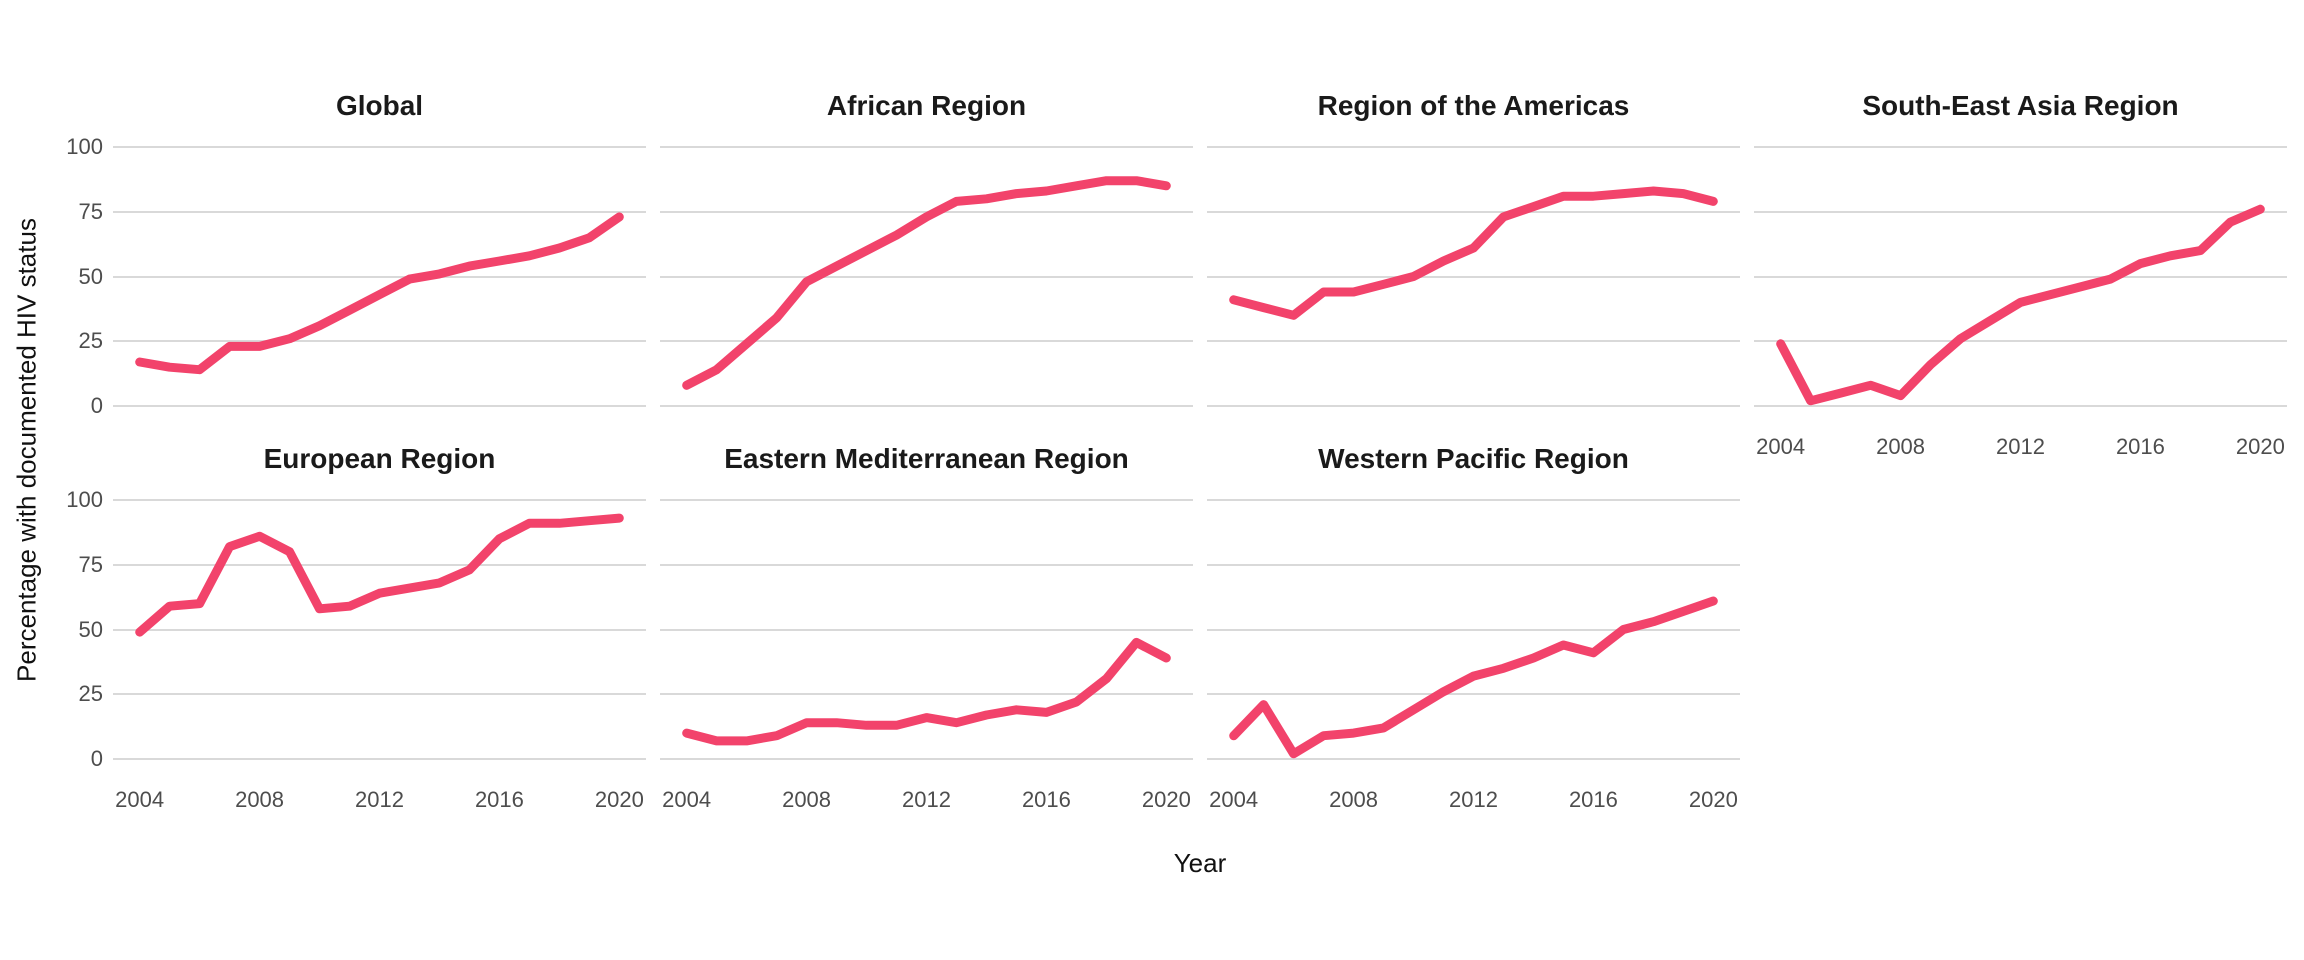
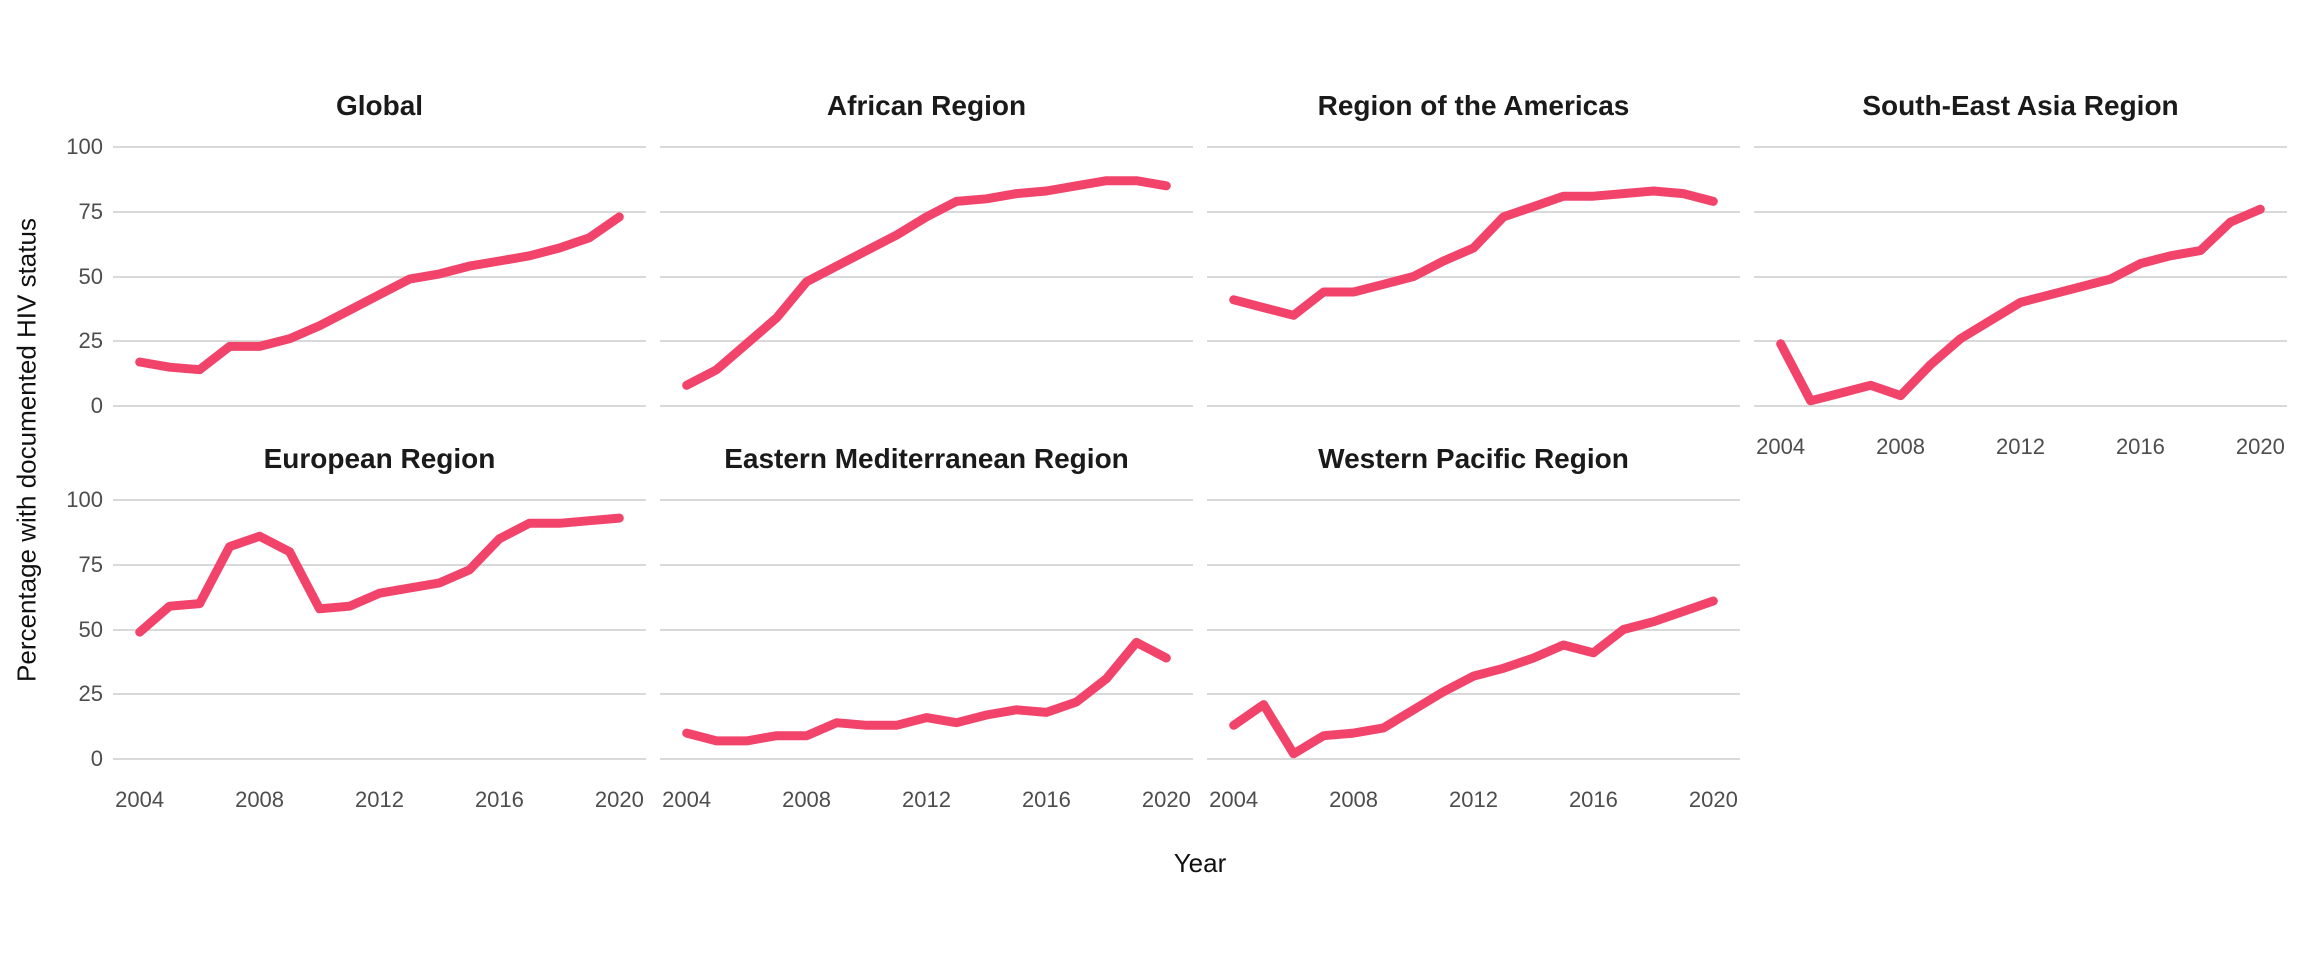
Western Pacific Region/2004: 9 -> 13
Eastern Mediterranean Region/2008: 14 -> 9
